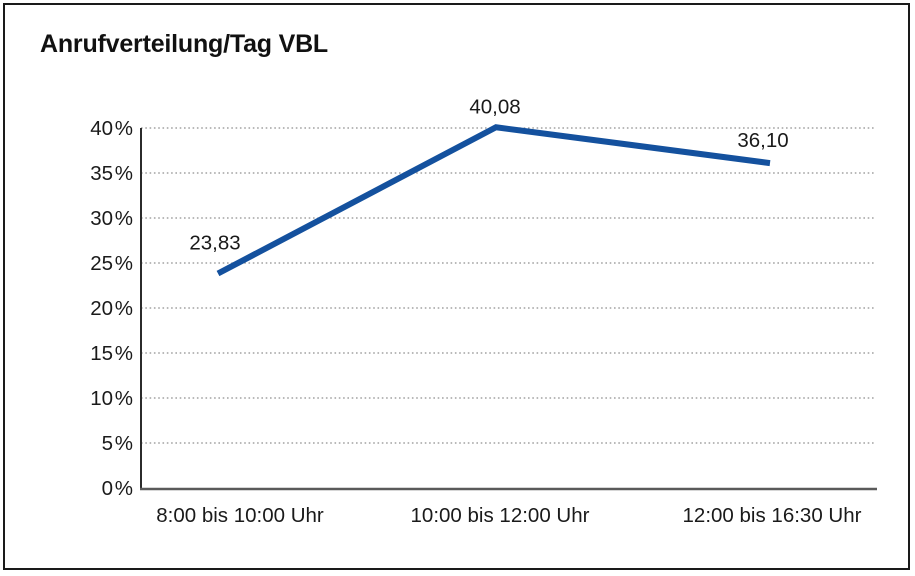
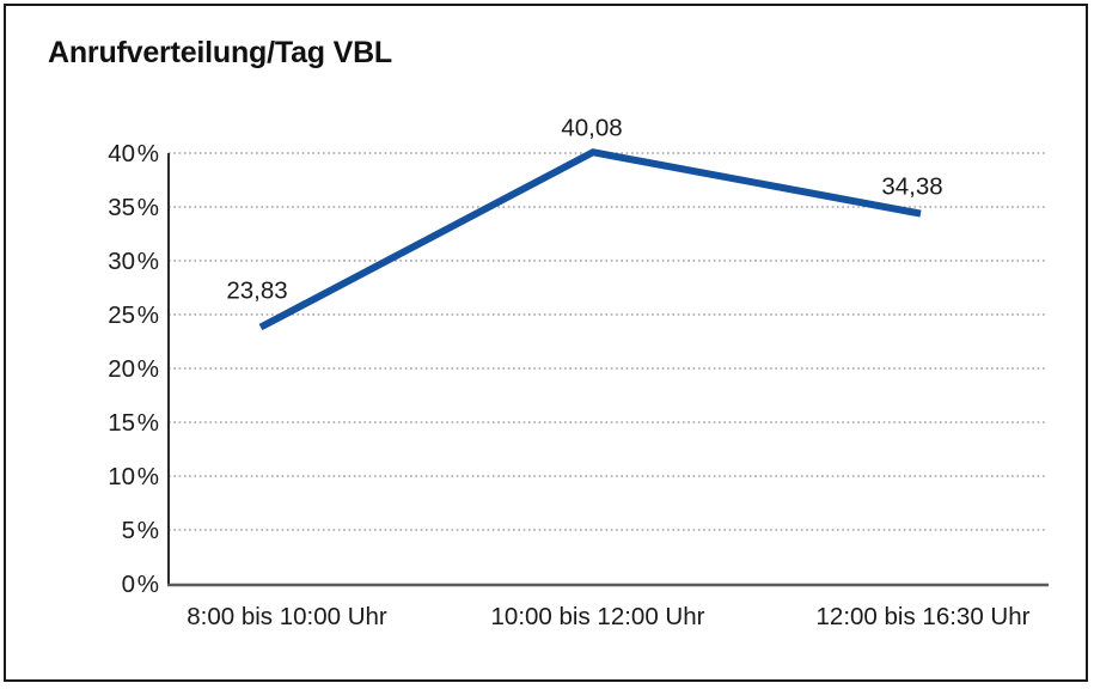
12:00 bis 16:30 Uhr: 36,10 -> 34,38
